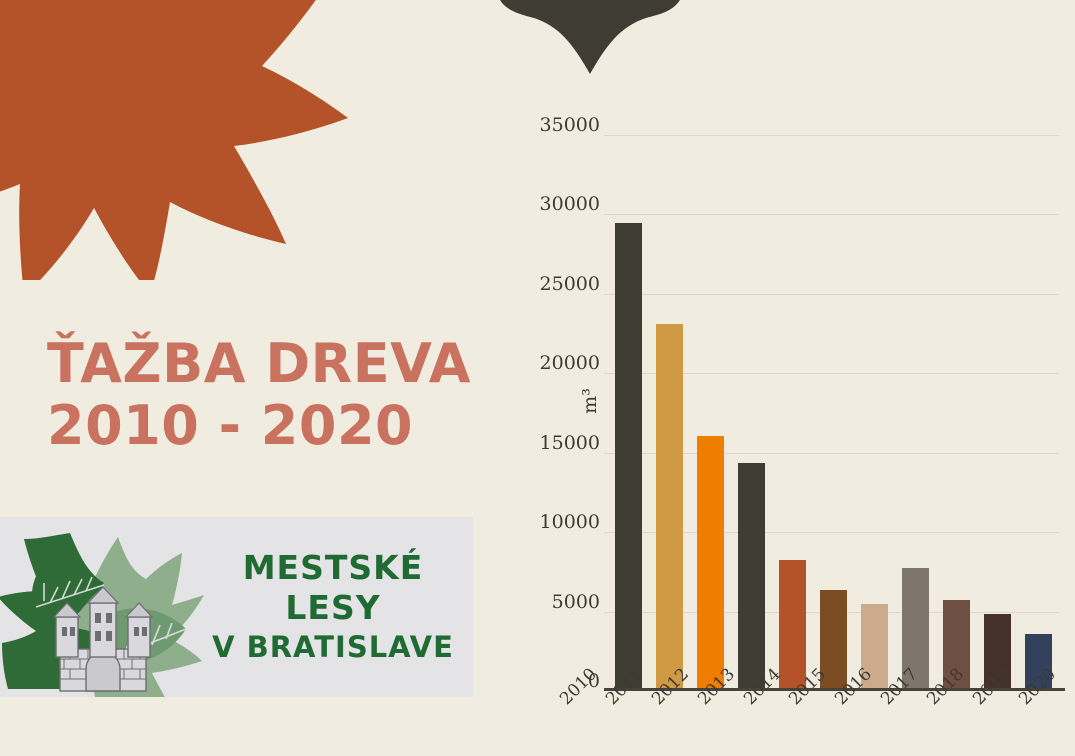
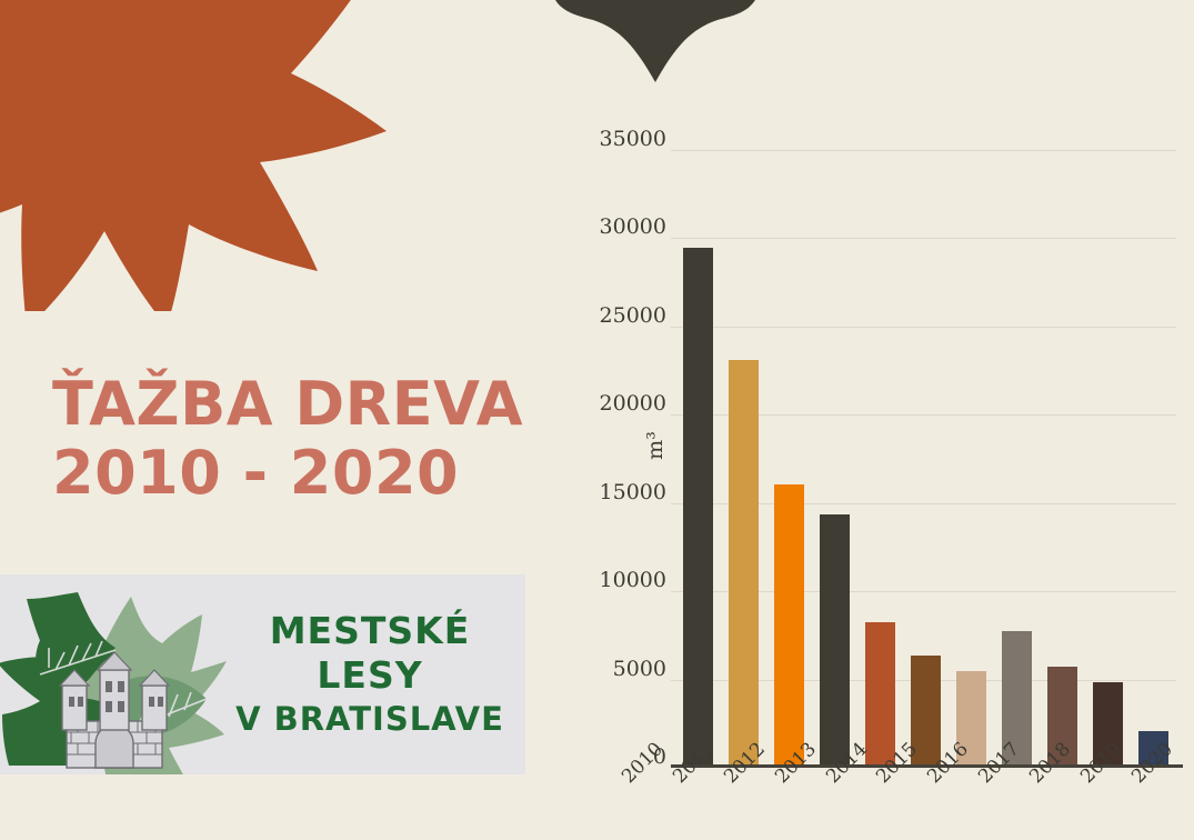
2020: 3400 -> 1900
